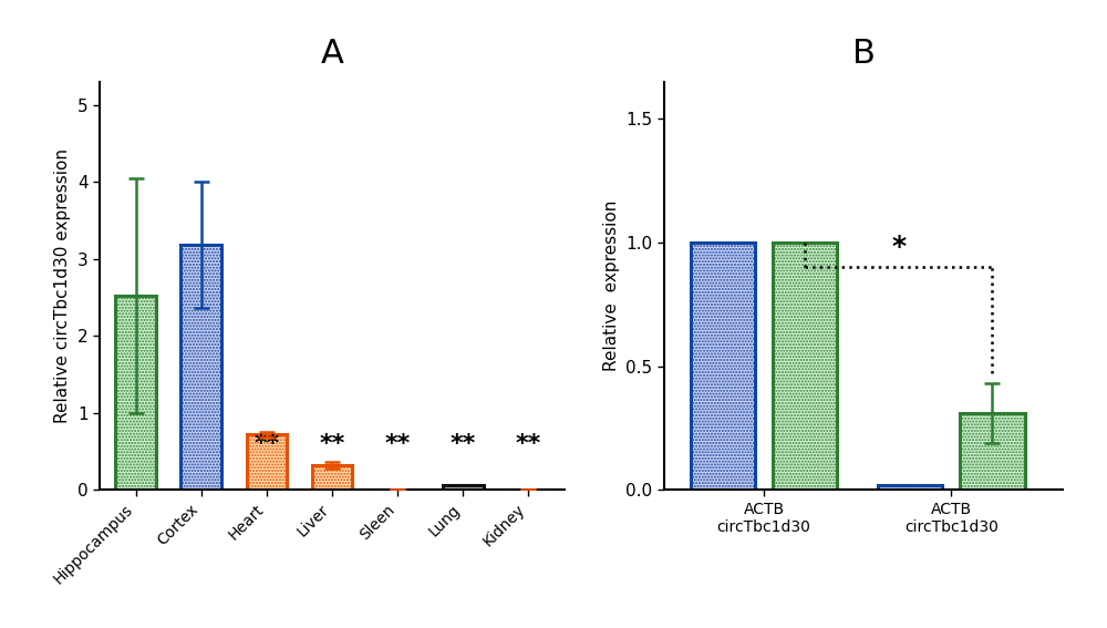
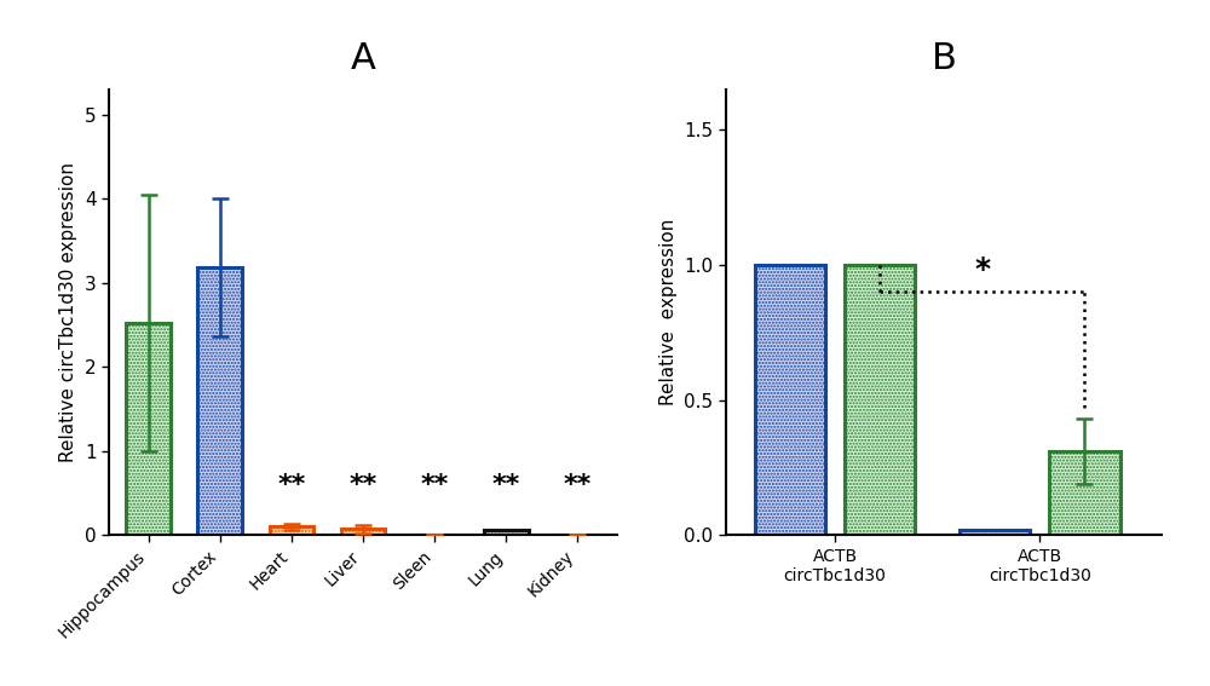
A/Heart: 0.72 -> 0.10
A/Liver: 0.32 -> 0.07
